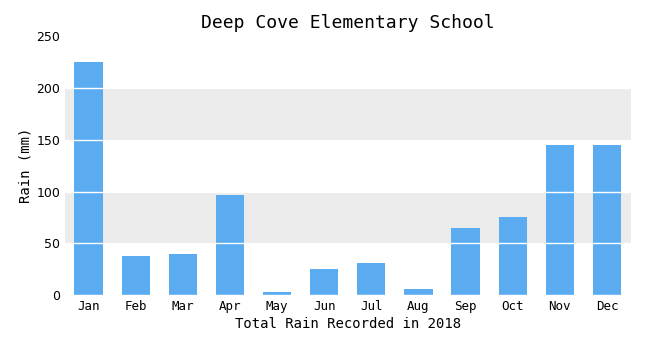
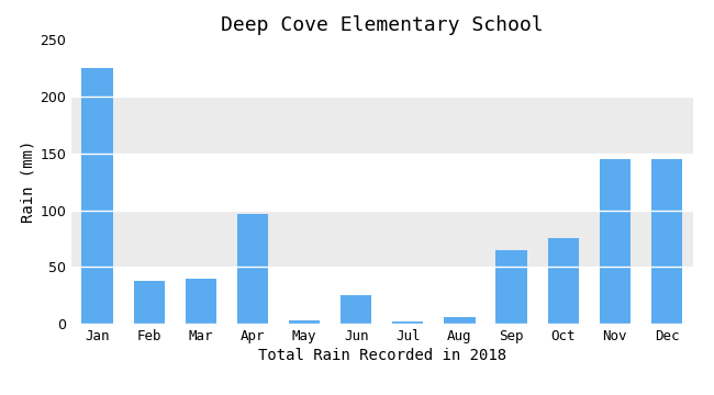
Jul: 31 -> 2
